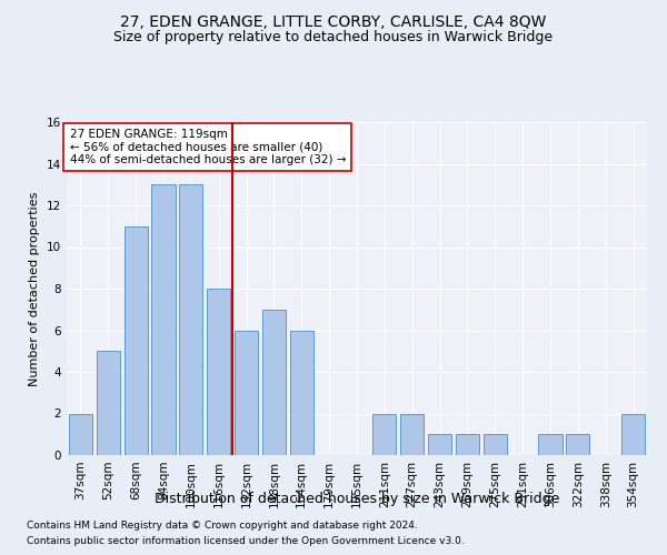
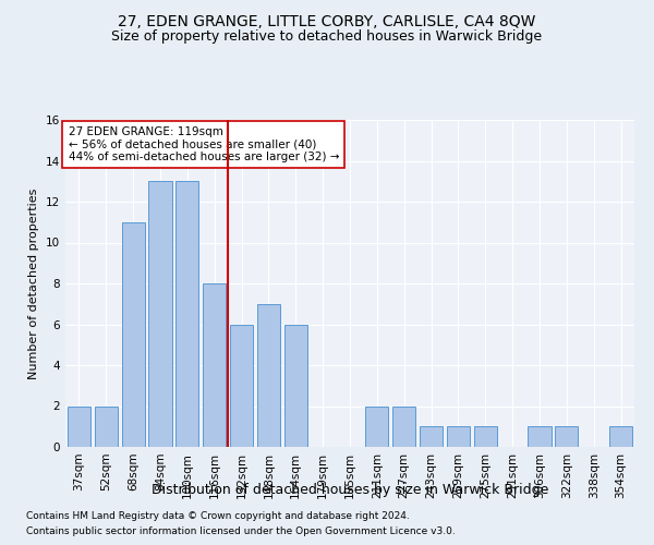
52sqm: 5 -> 2
354sqm: 2 -> 1
